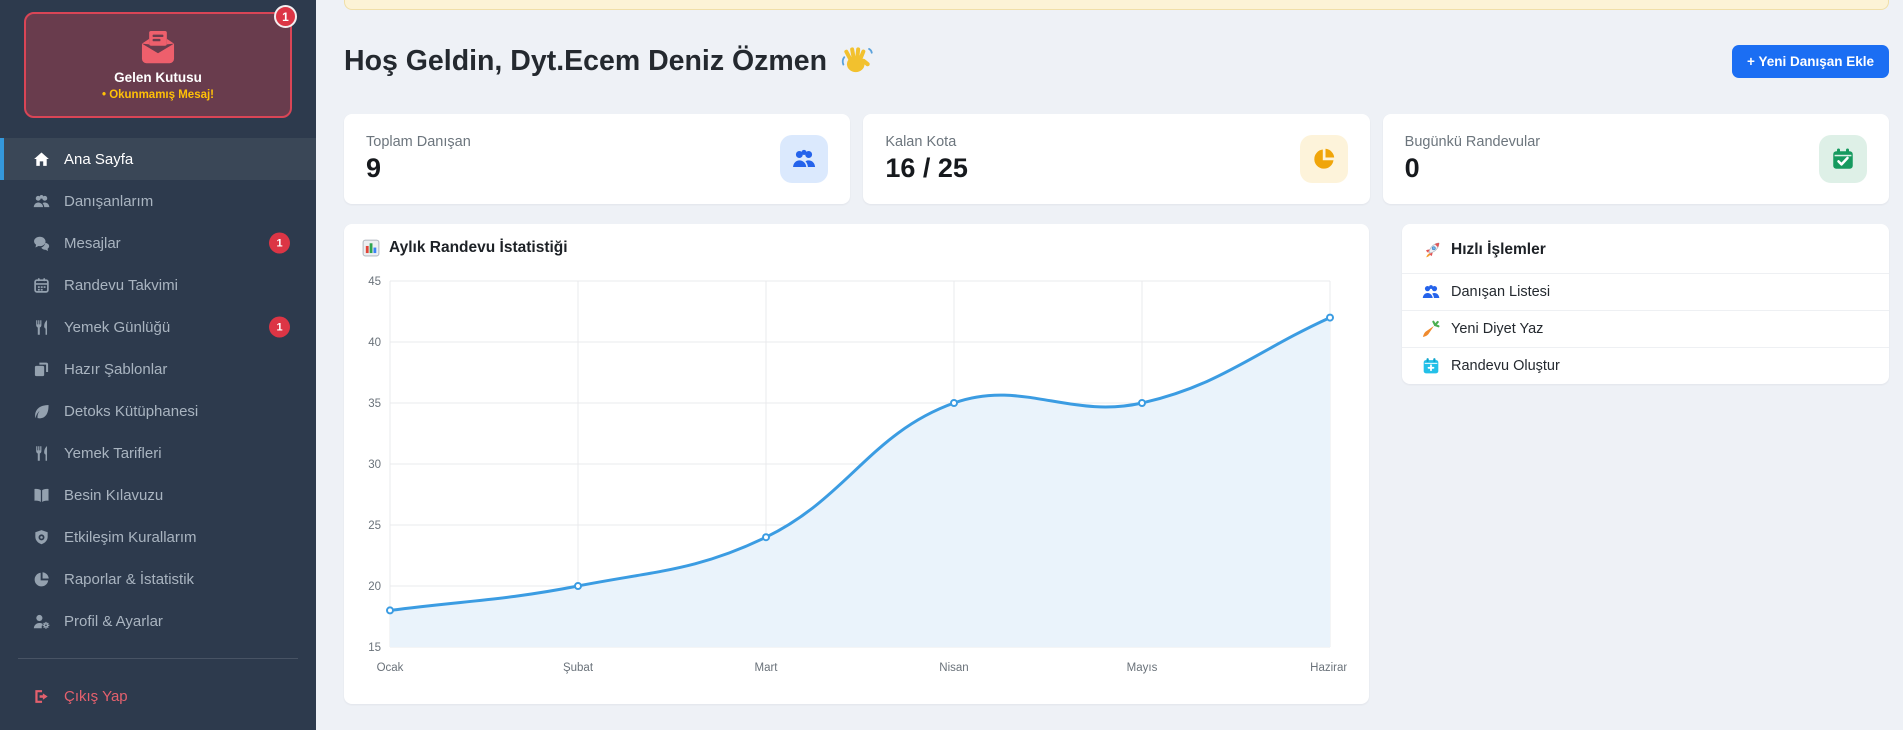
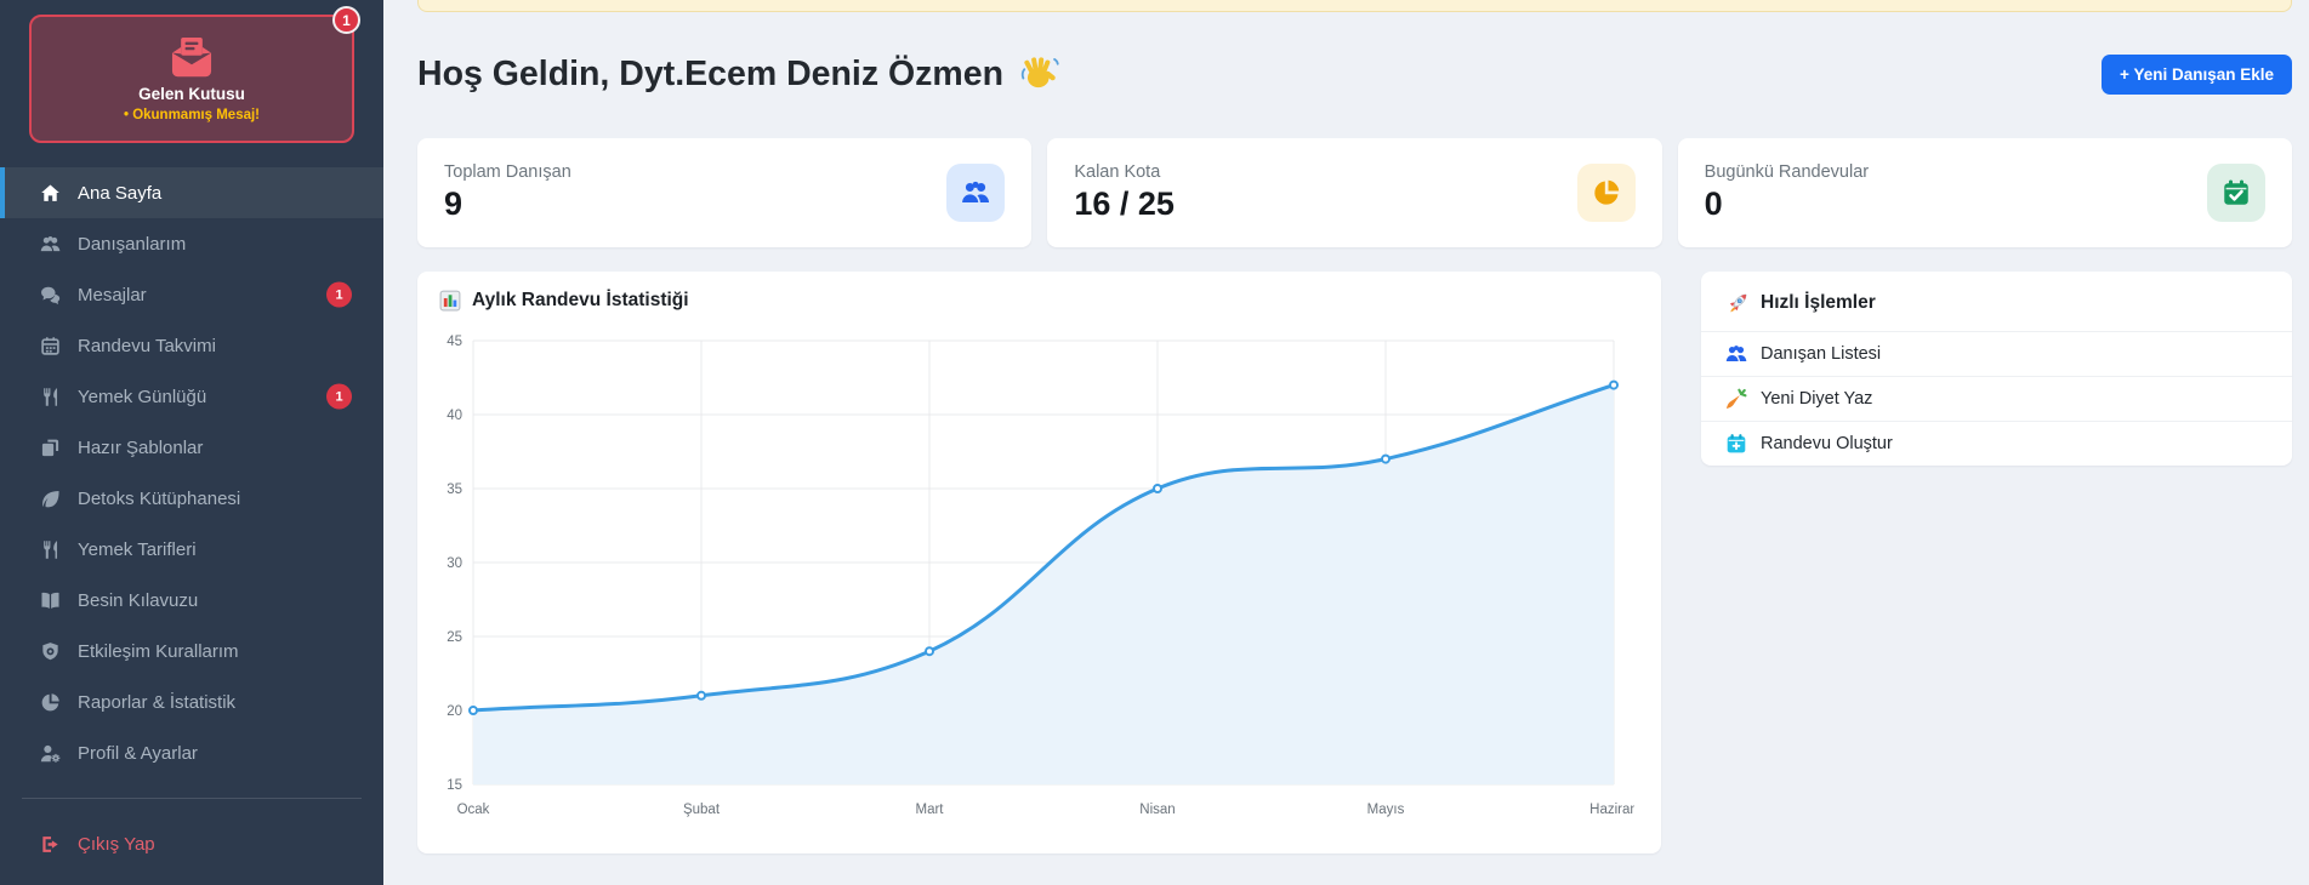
Ocak: 18 -> 20
Şubat: 20 -> 21
Mayıs: 35 -> 37
